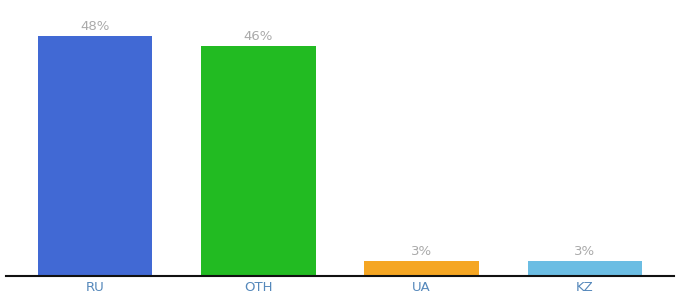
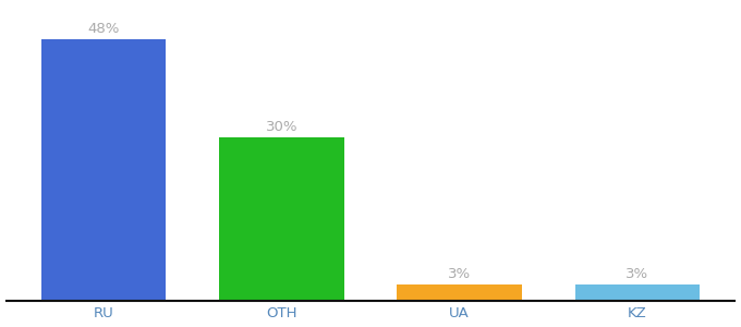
OTH: 46% -> 30%
